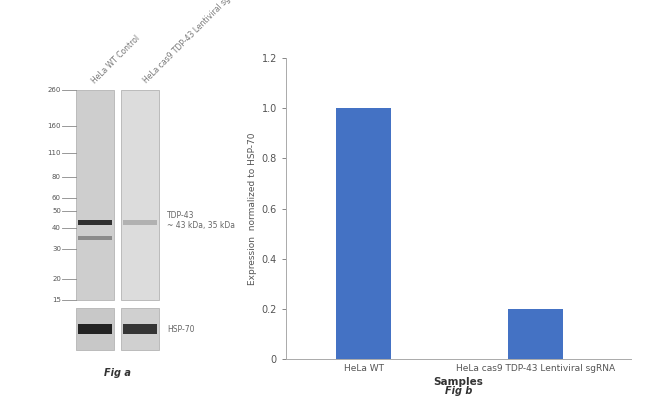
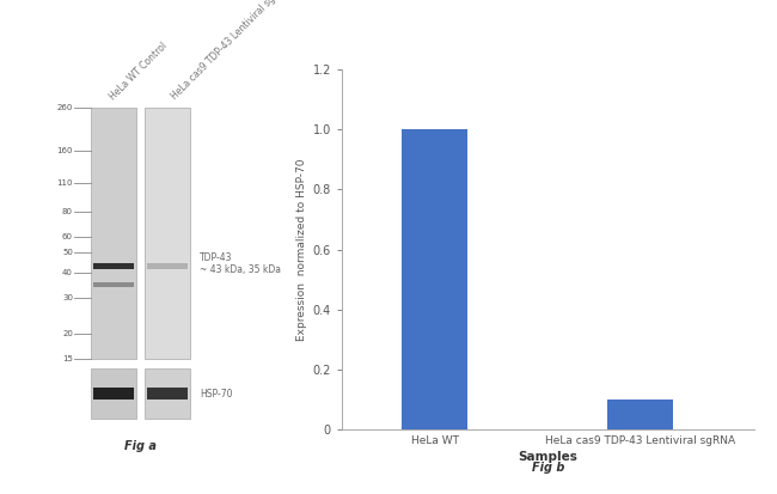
HeLa cas9 TDP-43 Lentiviral sgRNA: 0.2 -> 0.1
